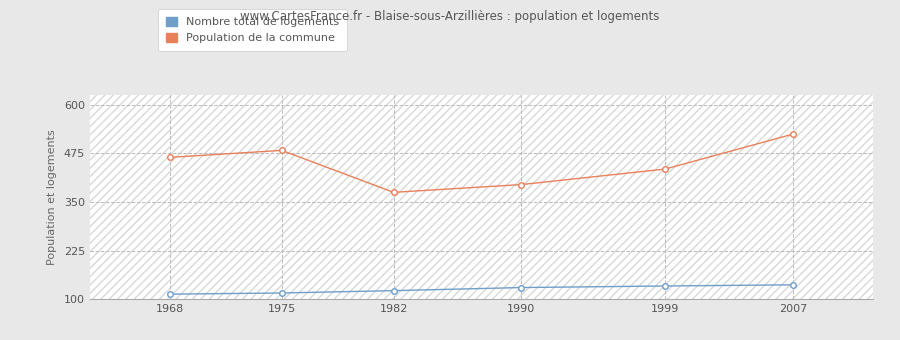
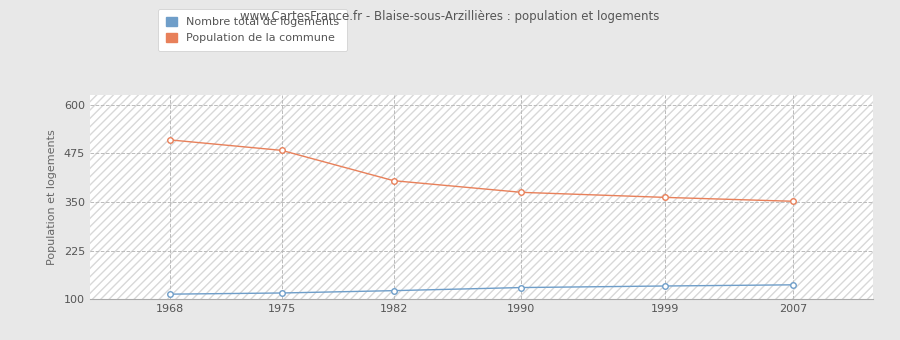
Population de la commune/1968: 465 -> 510
Population de la commune/1982: 375 -> 405
Population de la commune/1990: 395 -> 375
Population de la commune/1999: 435 -> 362
Population de la commune/2007: 525 -> 352
